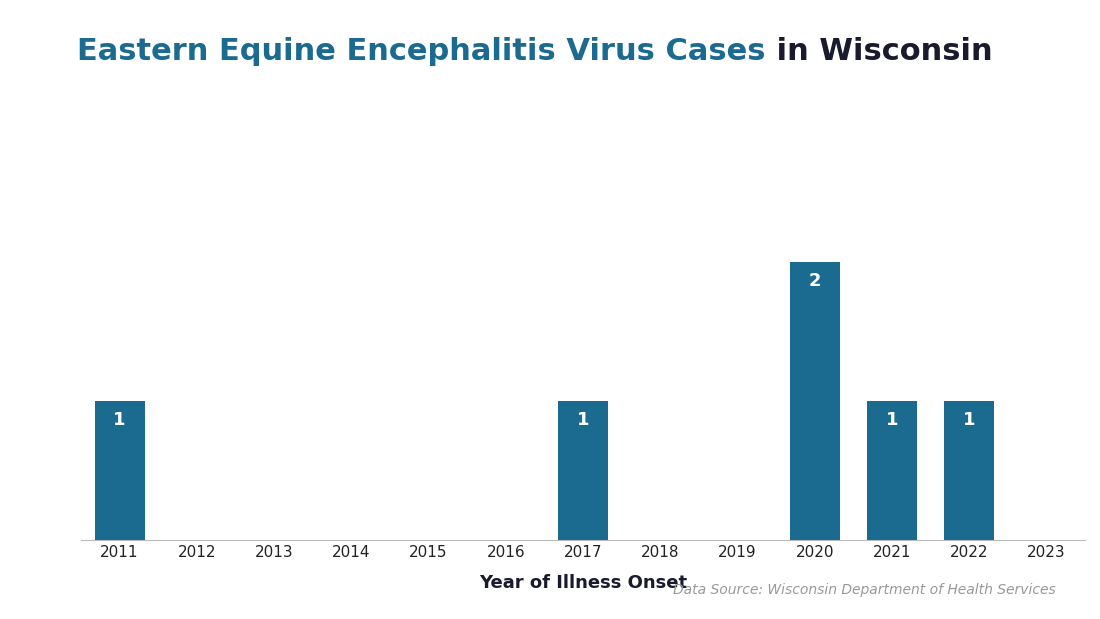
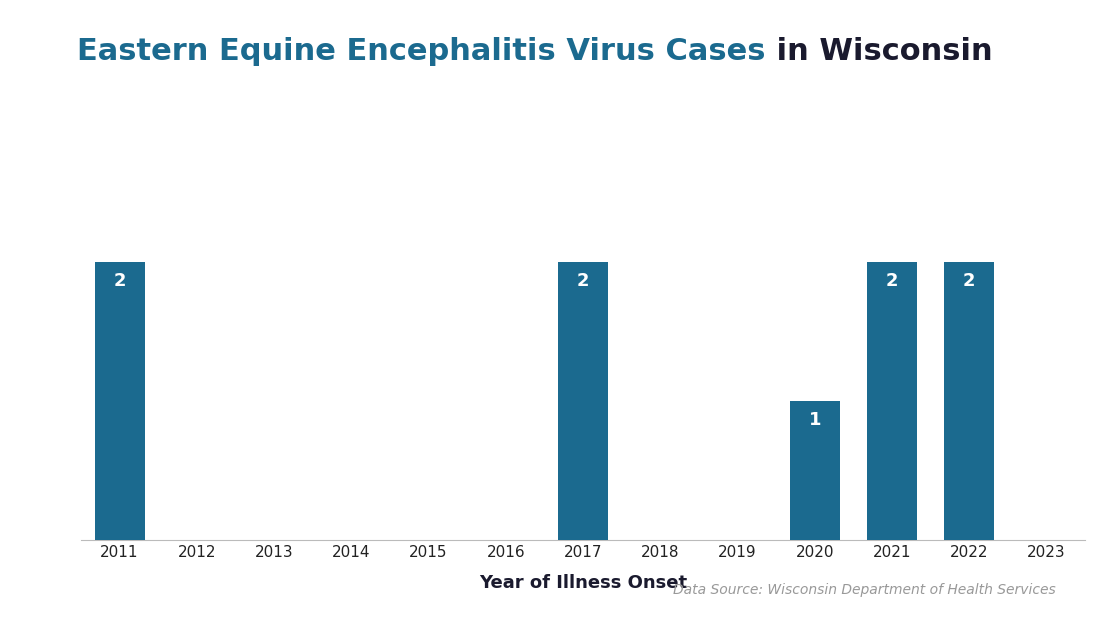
2011: 1 -> 2
2017: 1 -> 2
2020: 2 -> 1
2021: 1 -> 2
2022: 1 -> 2
